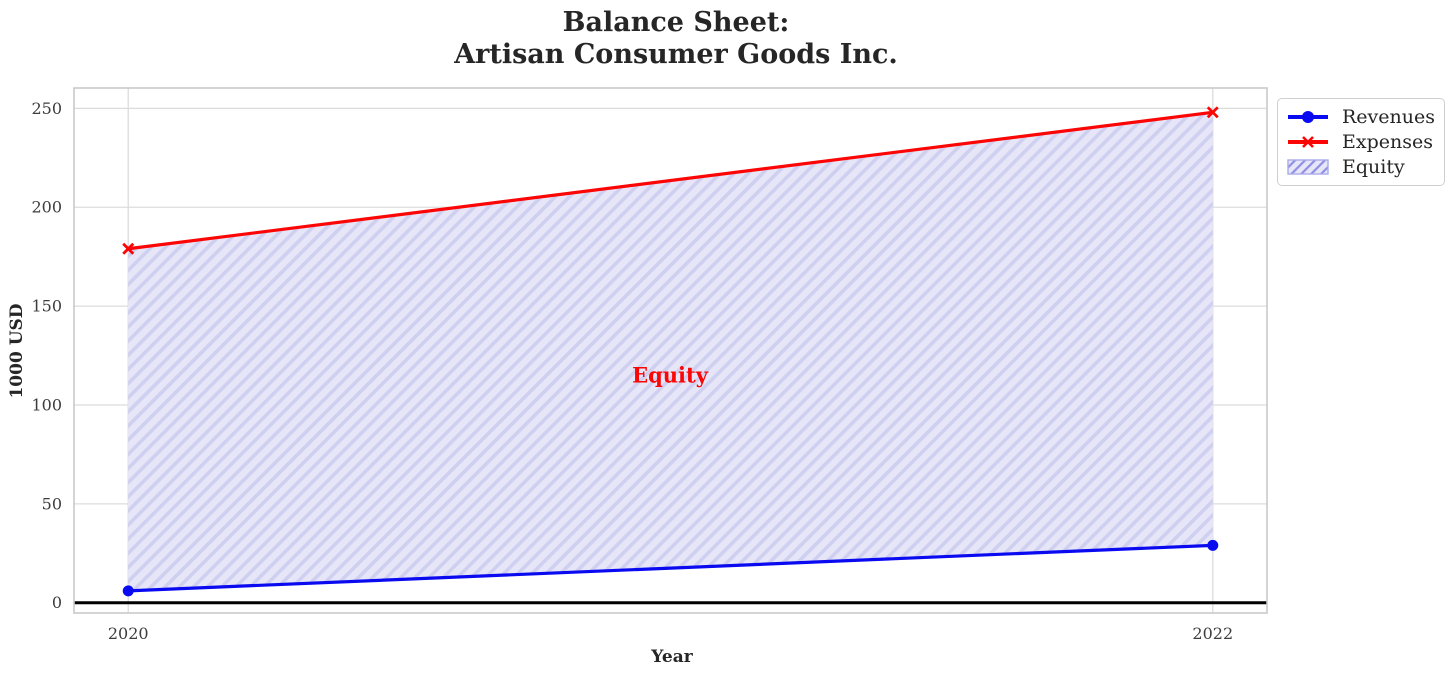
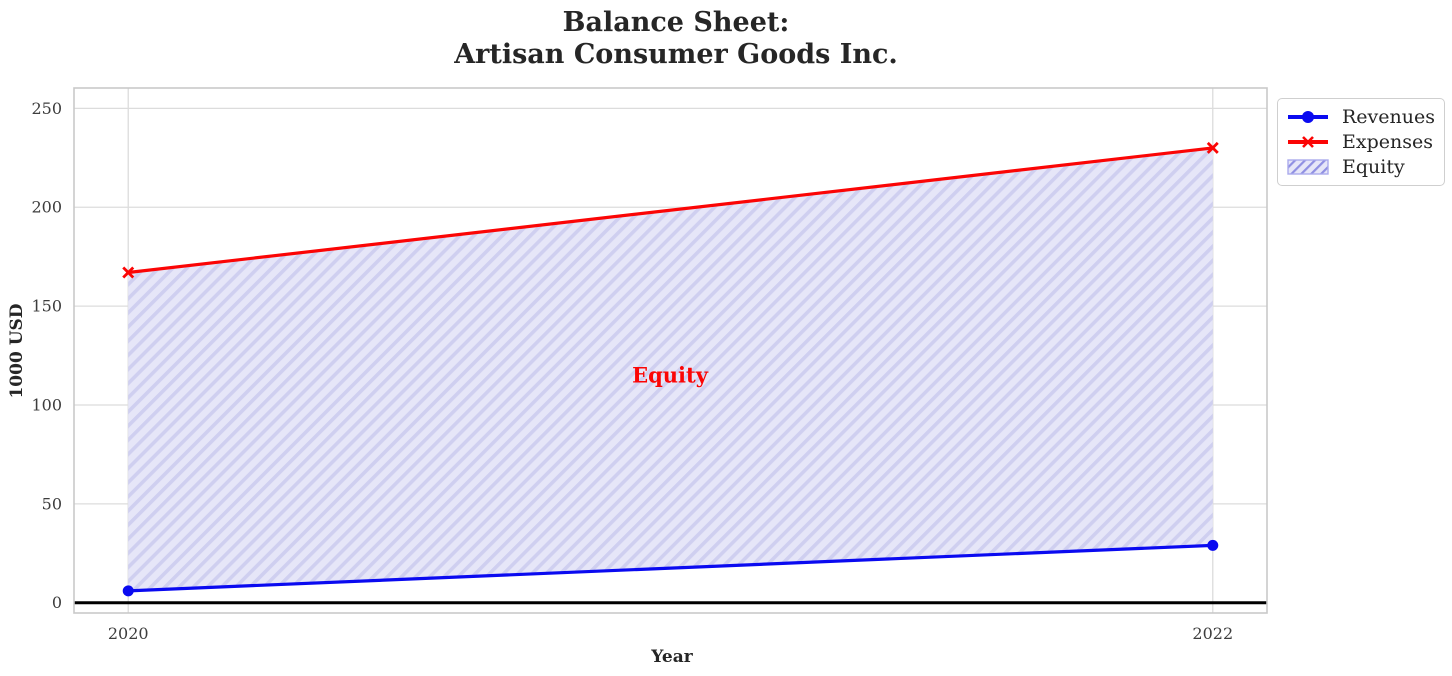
Expenses/2020: 179 -> 167
Expenses/2022: 248 -> 230
